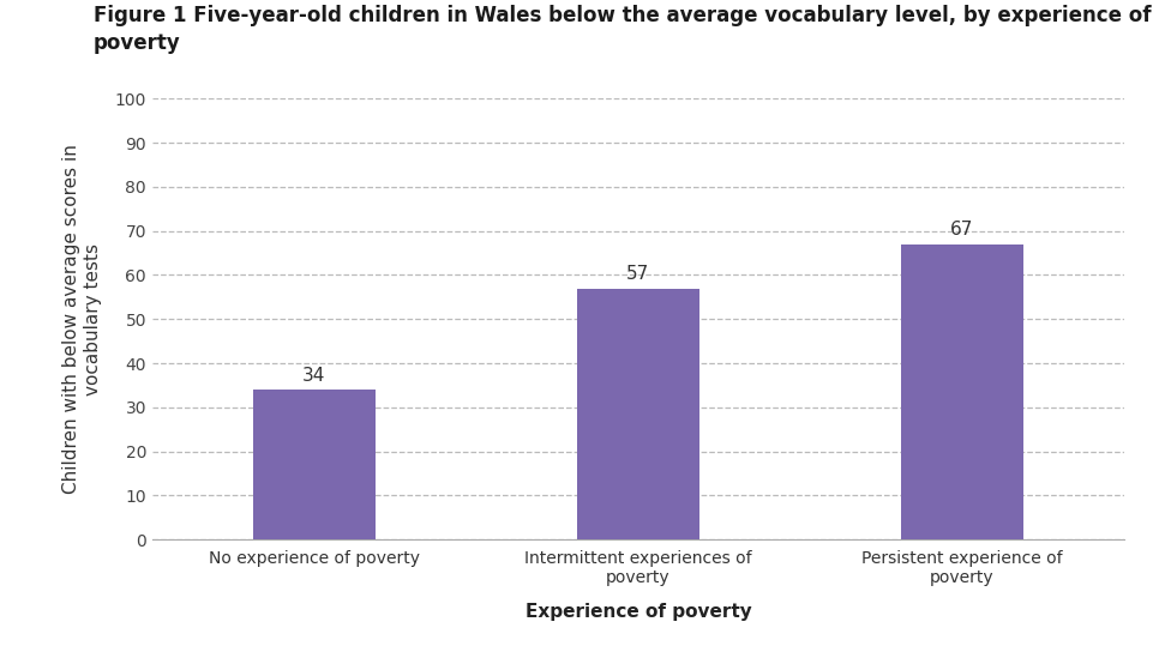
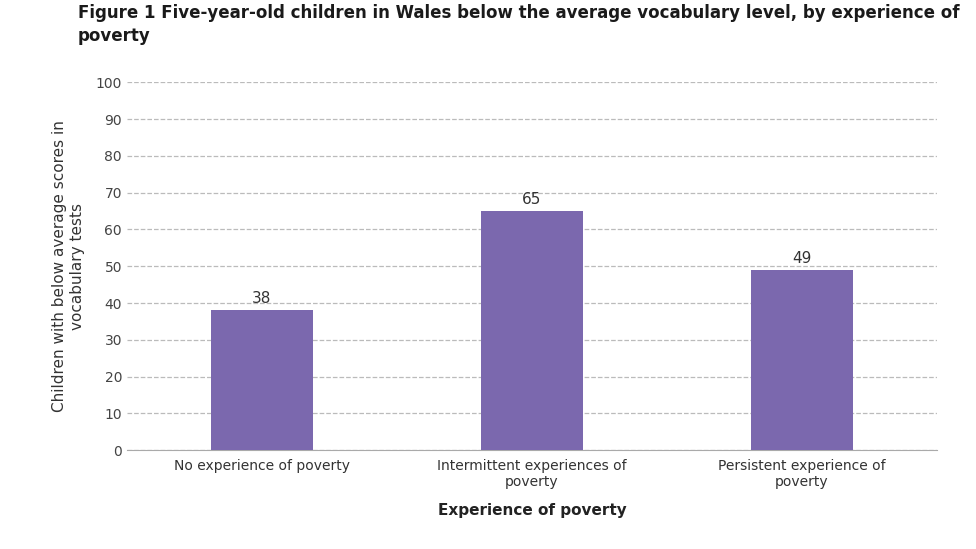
No experience of poverty: 34 -> 38
Intermittent experiences of poverty: 57 -> 65
Persistent experience of poverty: 67 -> 49
